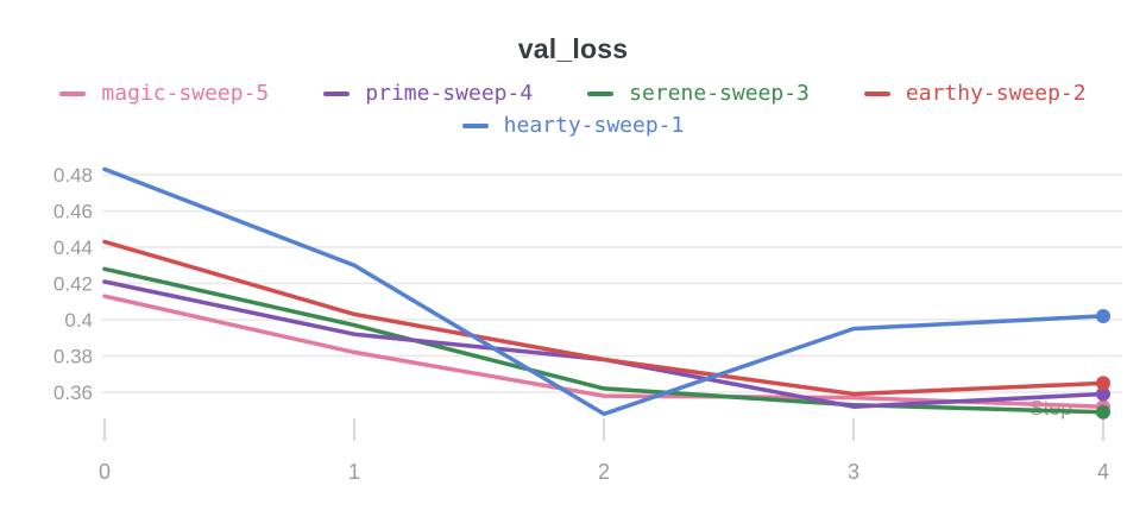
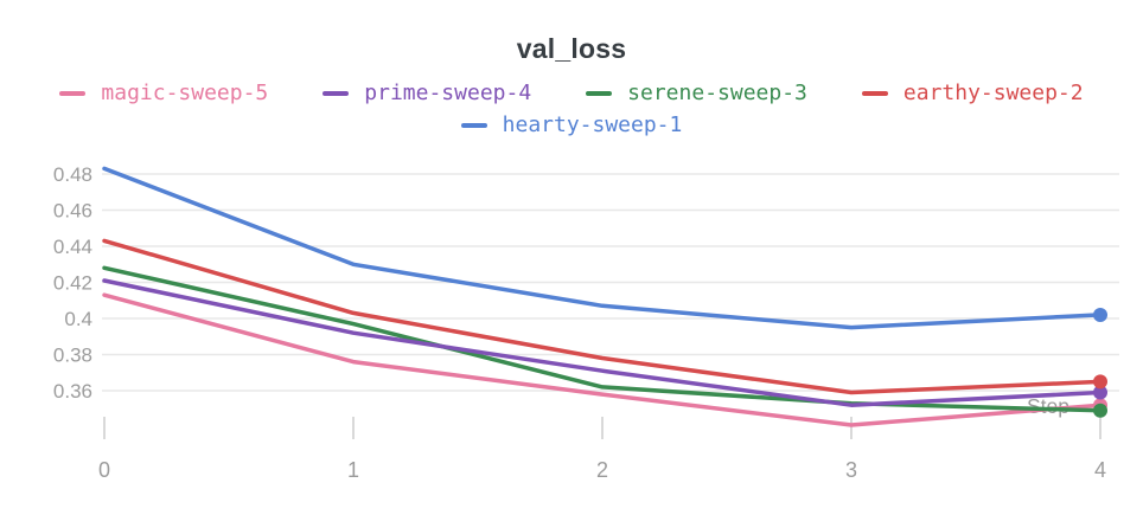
magic-sweep-5/1: 0.382 -> 0.376
prime-sweep-4/2: 0.378 -> 0.371
hearty-sweep-1/2: 0.348 -> 0.407
magic-sweep-5/3: 0.357 -> 0.341
